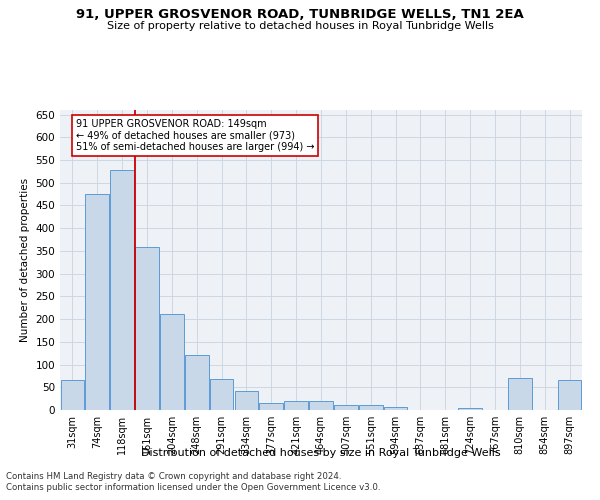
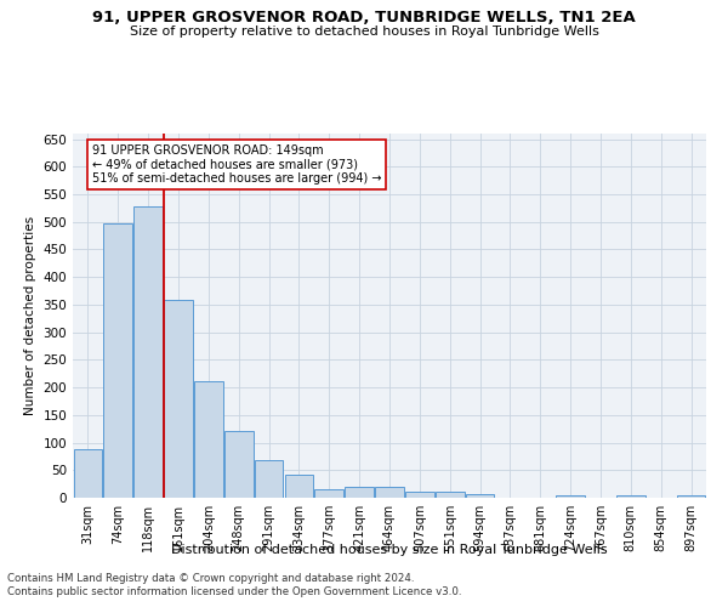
31sqm: 65 -> 88
74sqm: 475 -> 498
810sqm: 70 -> 5
897sqm: 65 -> 4
